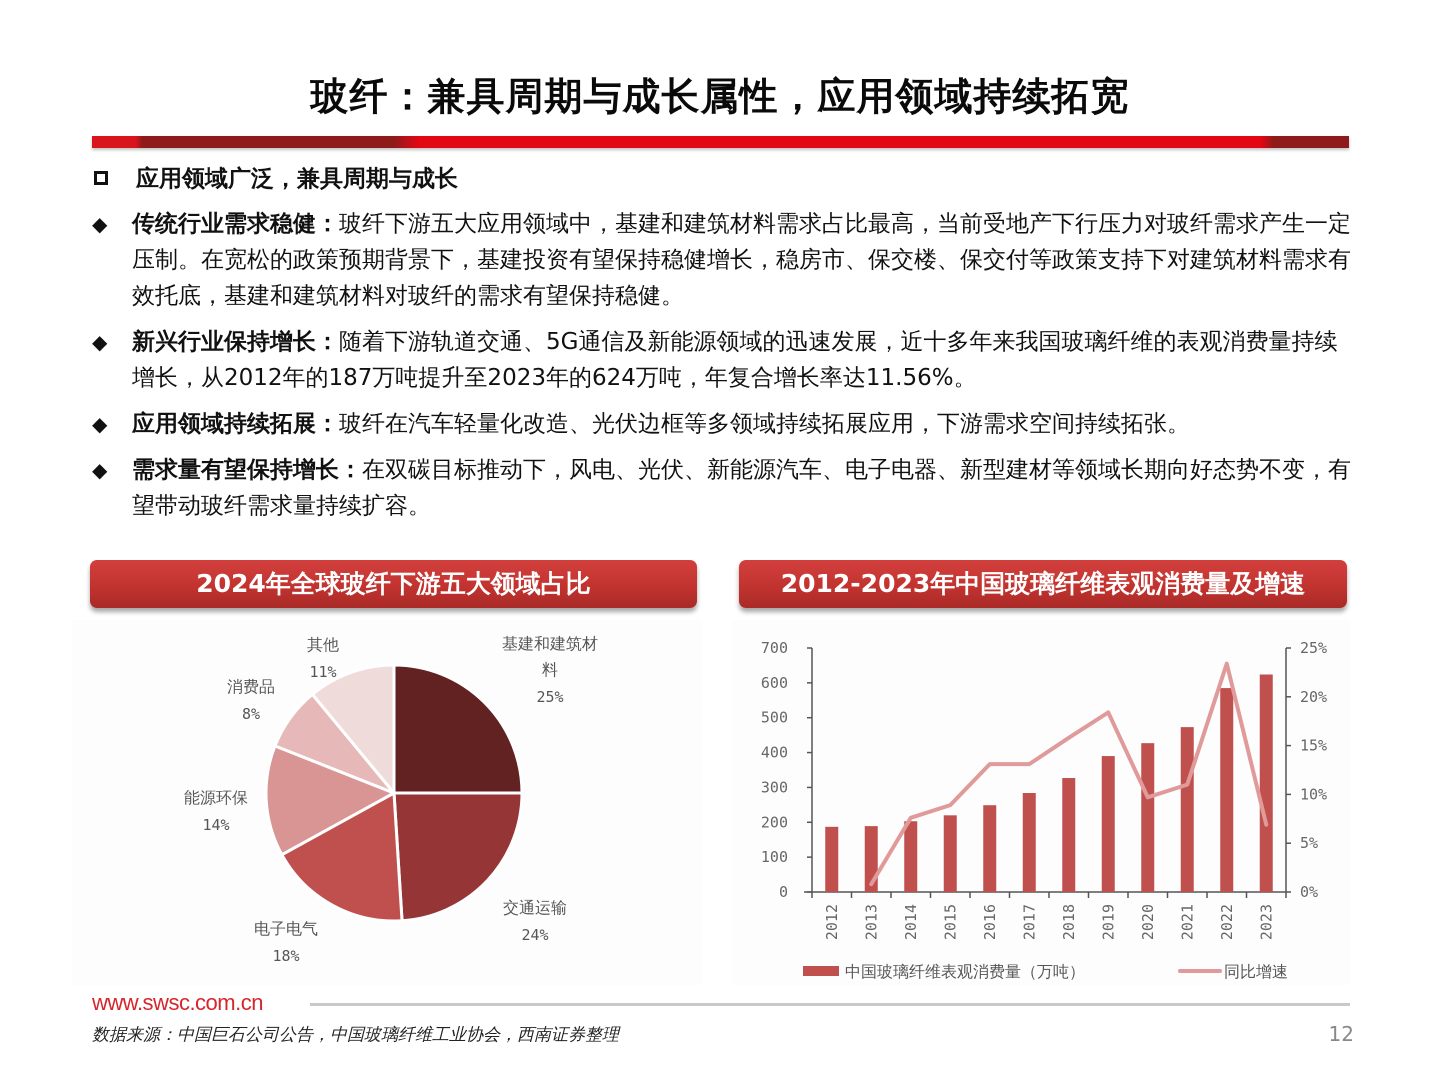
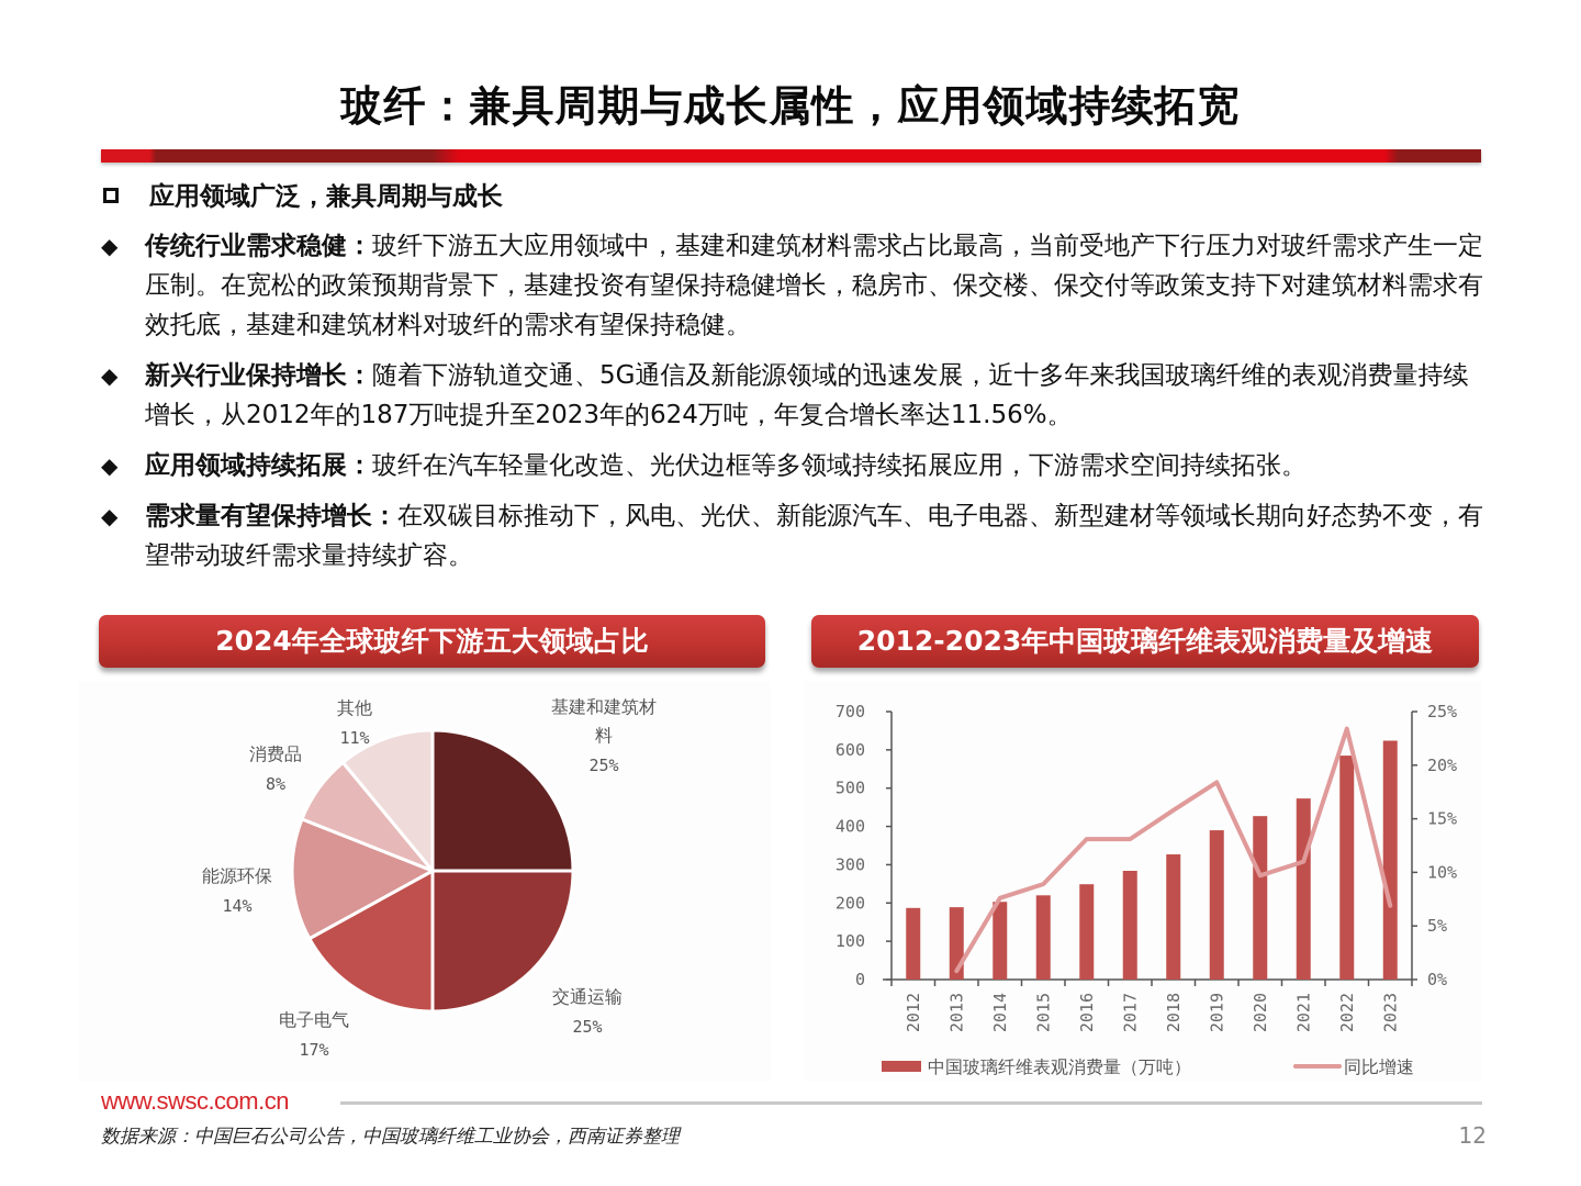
2024年全球玻纤下游五大领域占比/交通运输: 24% -> 25%
2024年全球玻纤下游五大领域占比/电子电气: 18% -> 17%
